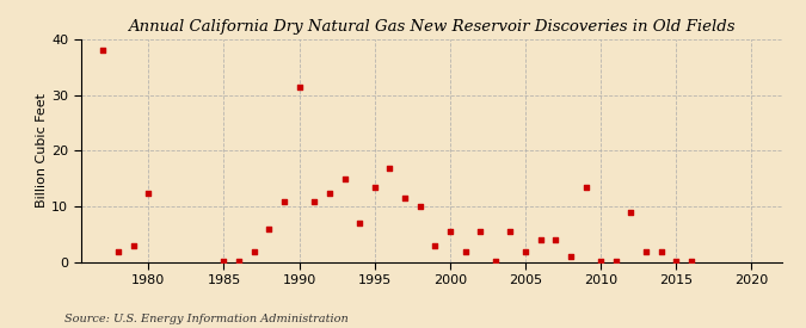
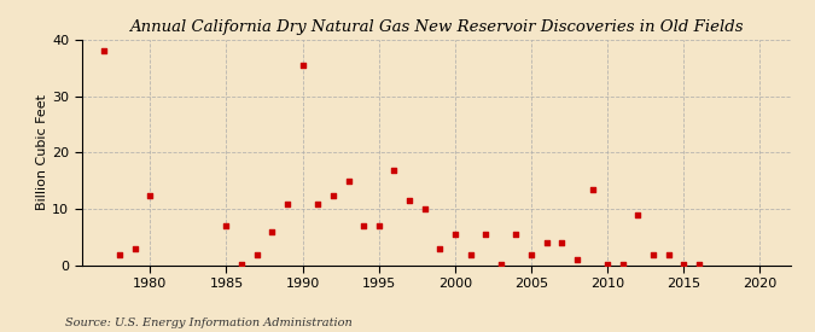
1985: 0.2 -> 7.0
1990: 31.5 -> 35.5
1995: 13.5 -> 7.0
